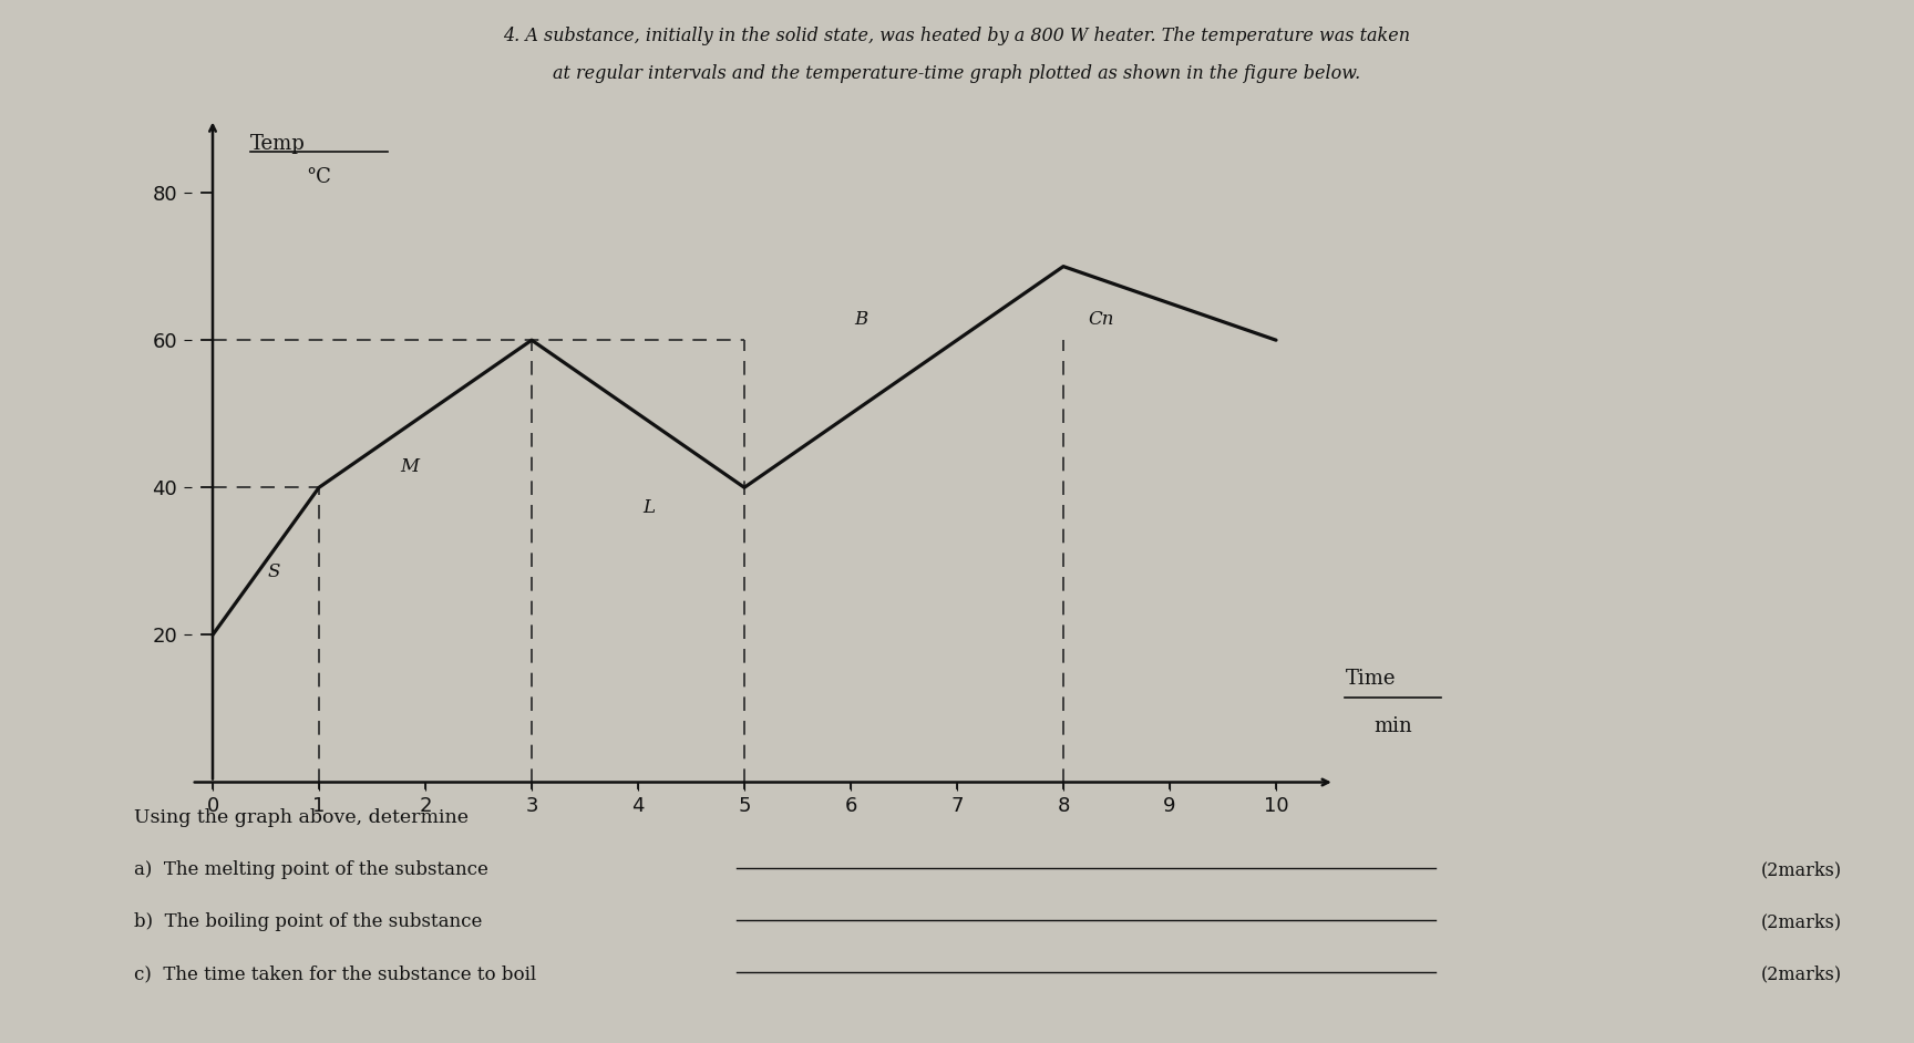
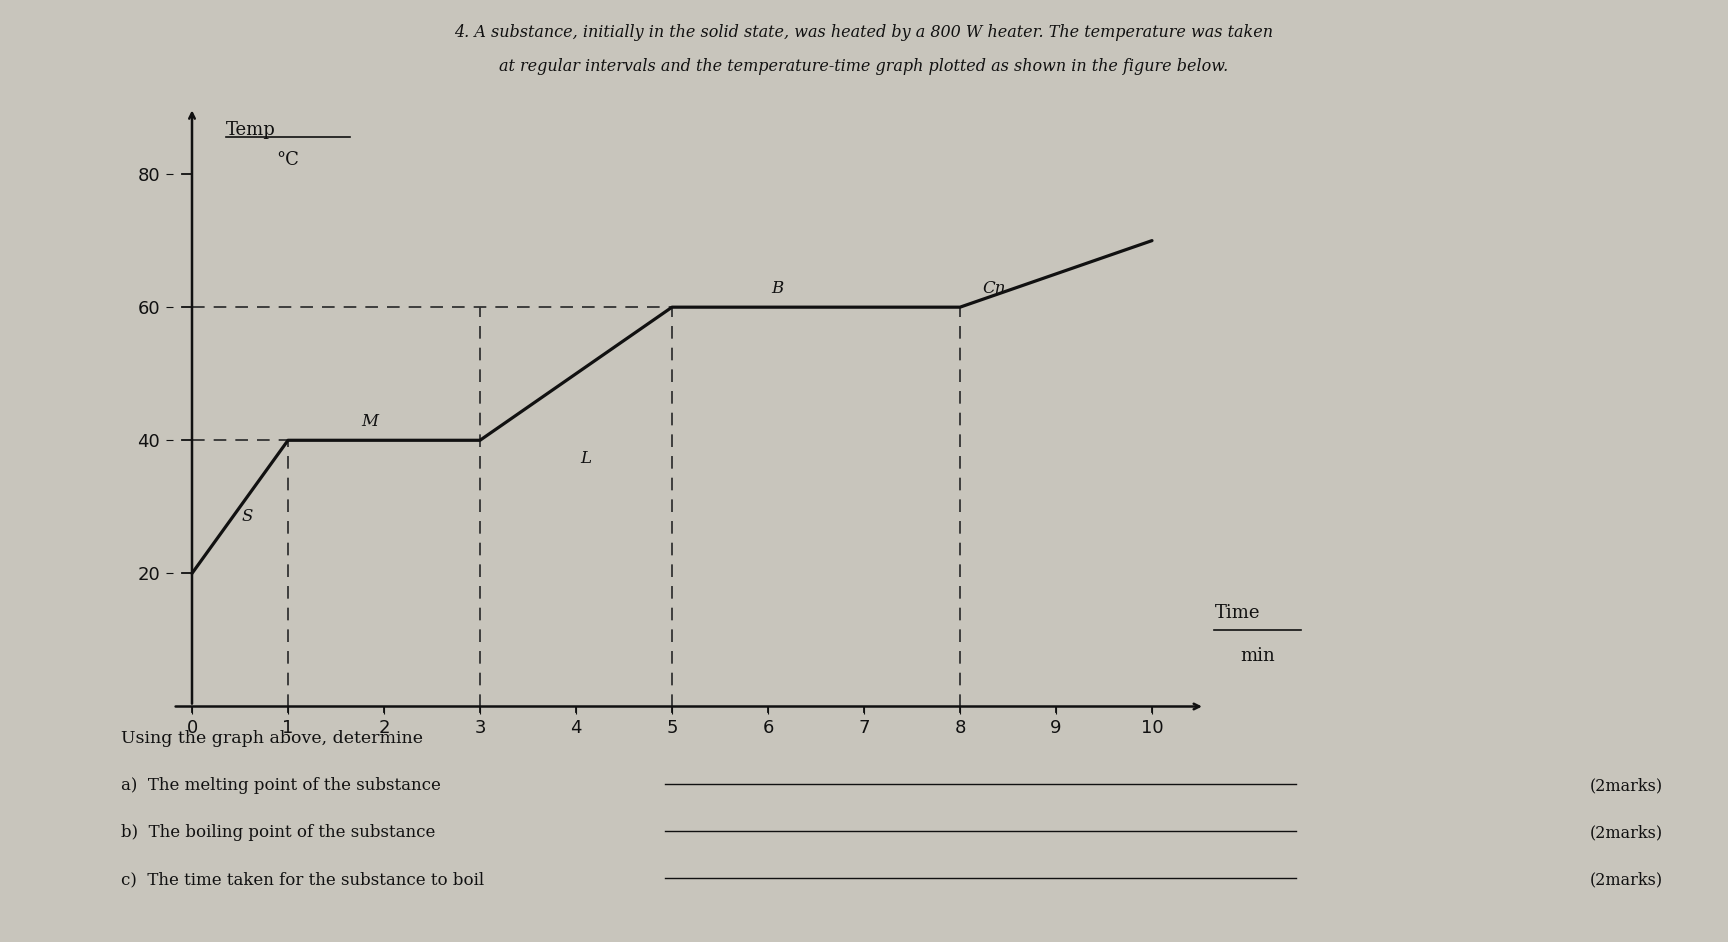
3: 60 -> 40
5: 40 -> 60
8: 70 -> 60
10: 60 -> 70
